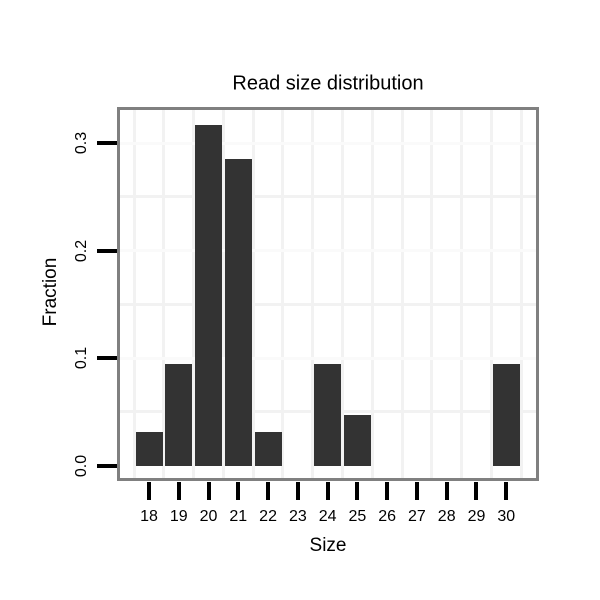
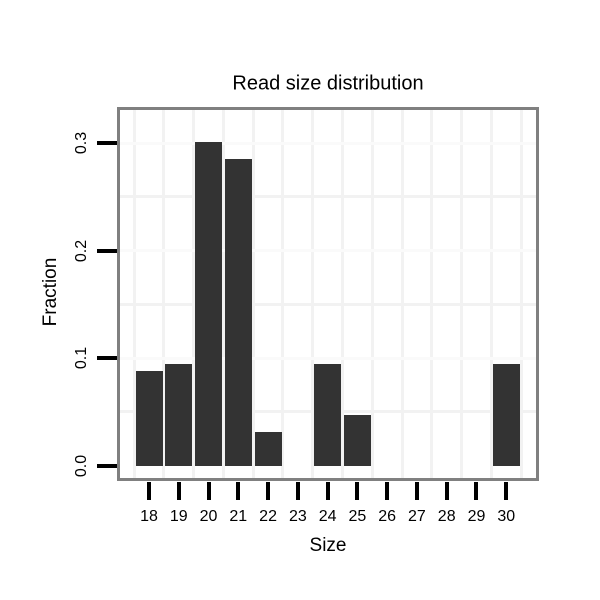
18: 0.032 -> 0.088
20: 0.318 -> 0.301
